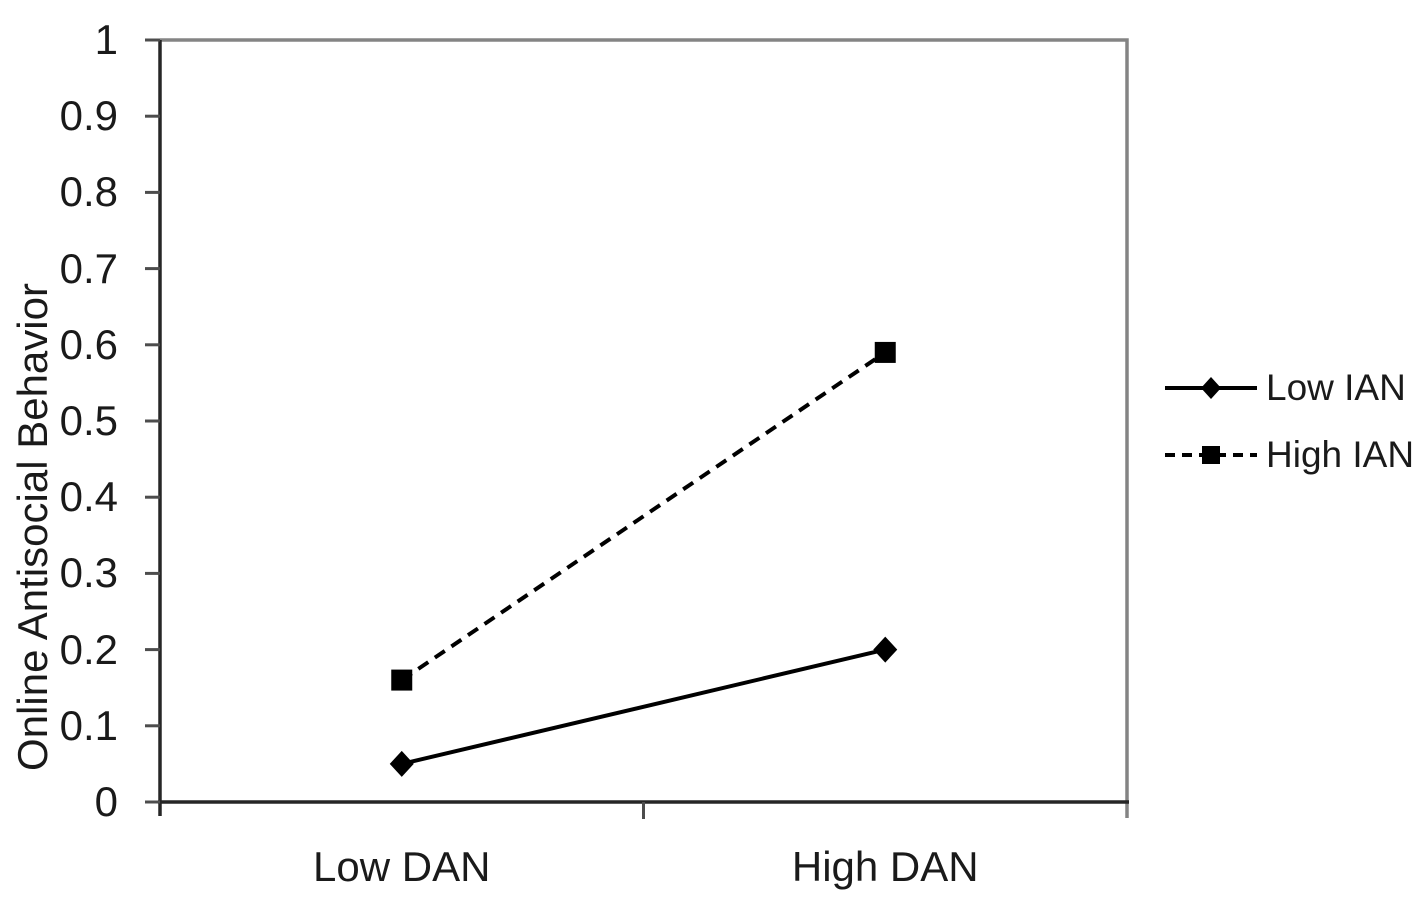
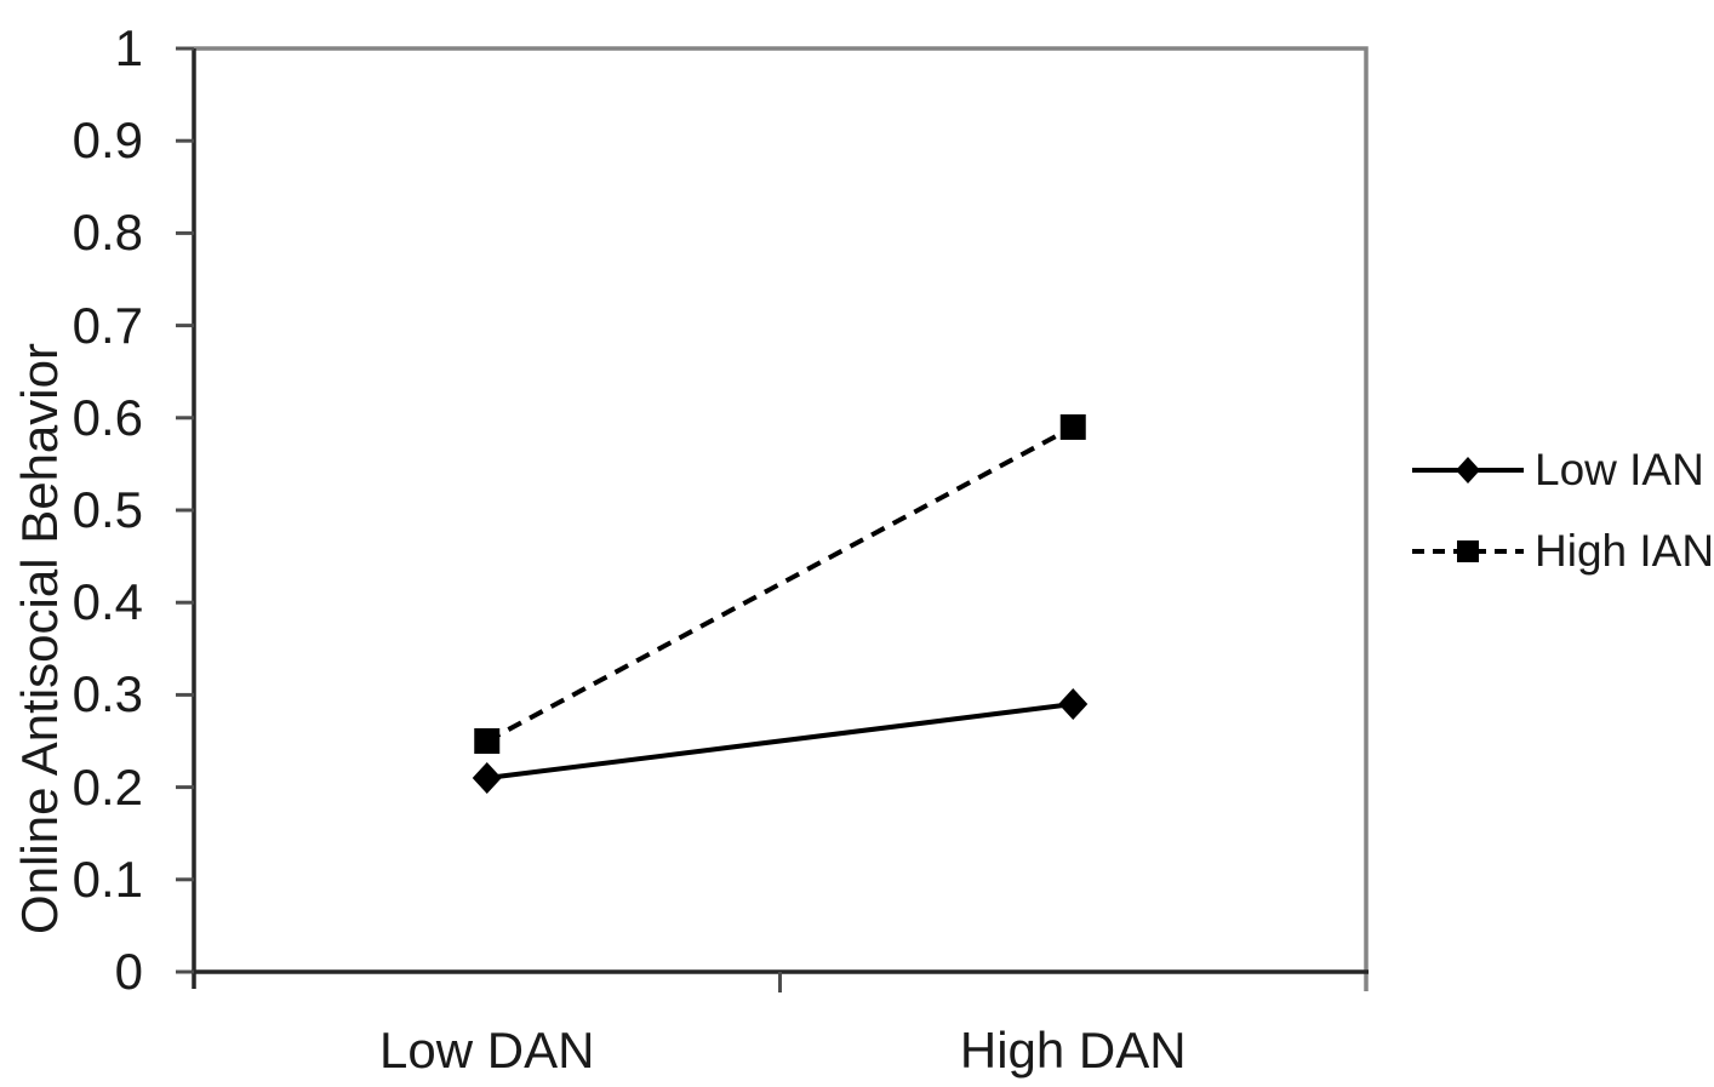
Low IAN/Low DAN: 0.05 -> 0.21
High IAN/Low DAN: 0.16 -> 0.25
Low IAN/High DAN: 0.20 -> 0.29
